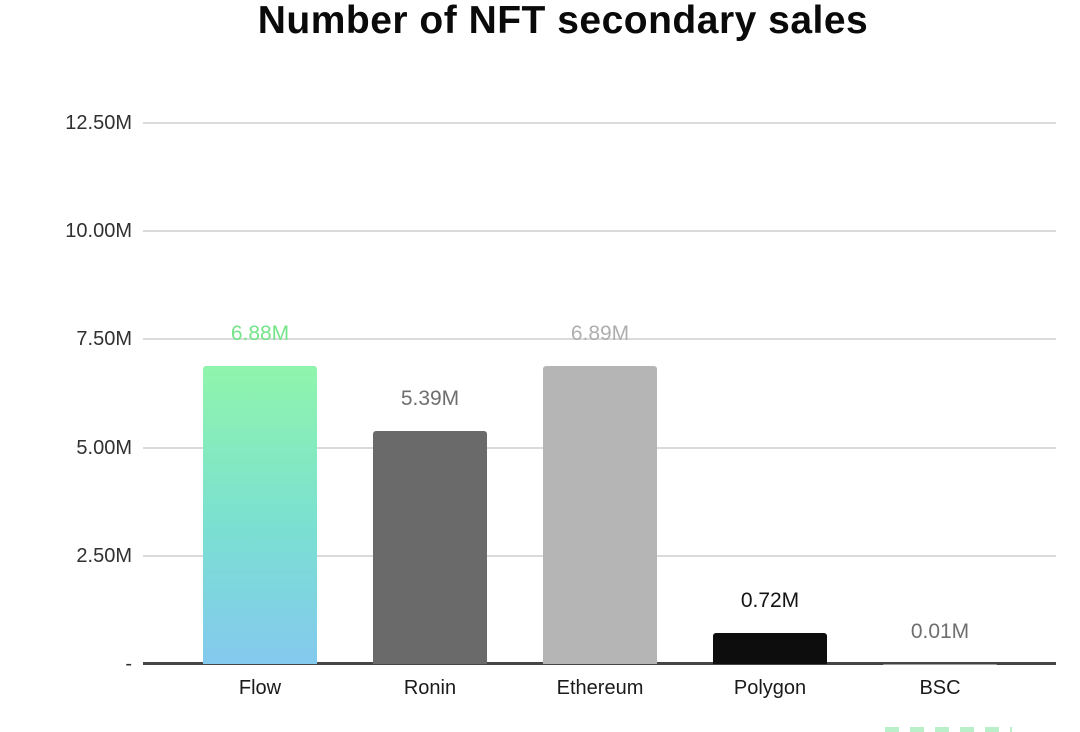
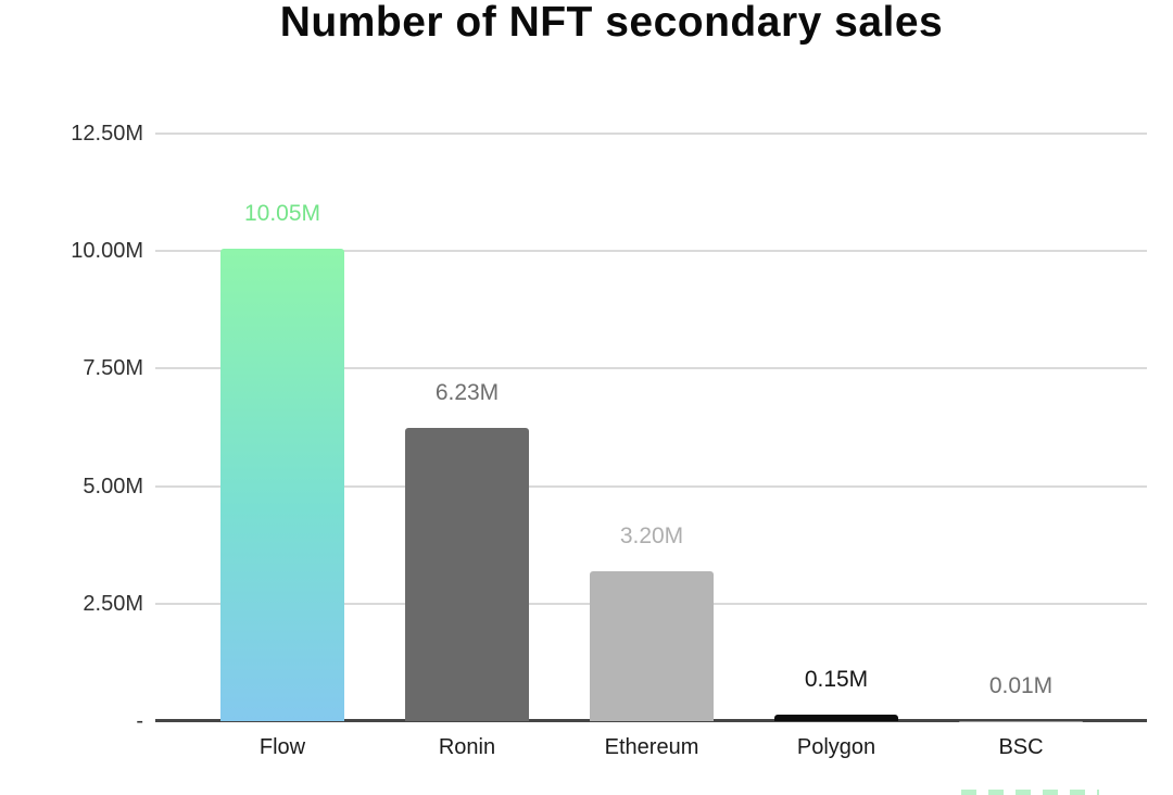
Flow: 6.88M -> 10.05M
Ronin: 5.39M -> 6.23M
Ethereum: 6.89M -> 3.20M
Polygon: 0.72M -> 0.15M
